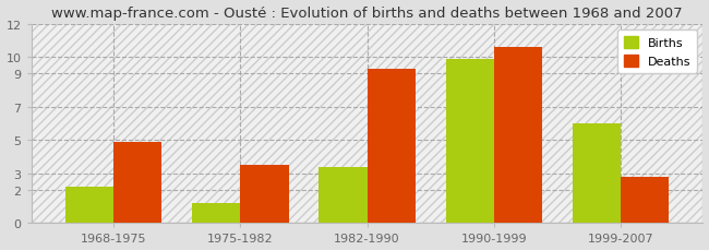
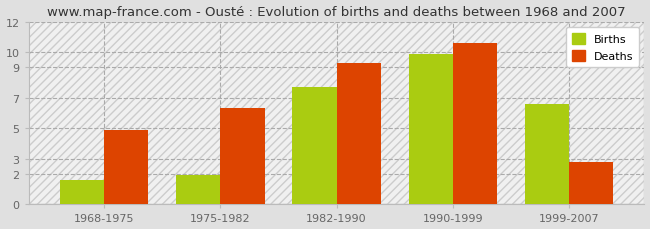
Births/1968-1975: 2.2 -> 1.6
Births/1975-1982: 1.2 -> 1.9
Deaths/1975-1982: 3.5 -> 6.3
Births/1982-1990: 3.4 -> 7.7
Births/1999-2007: 6.0 -> 6.6
